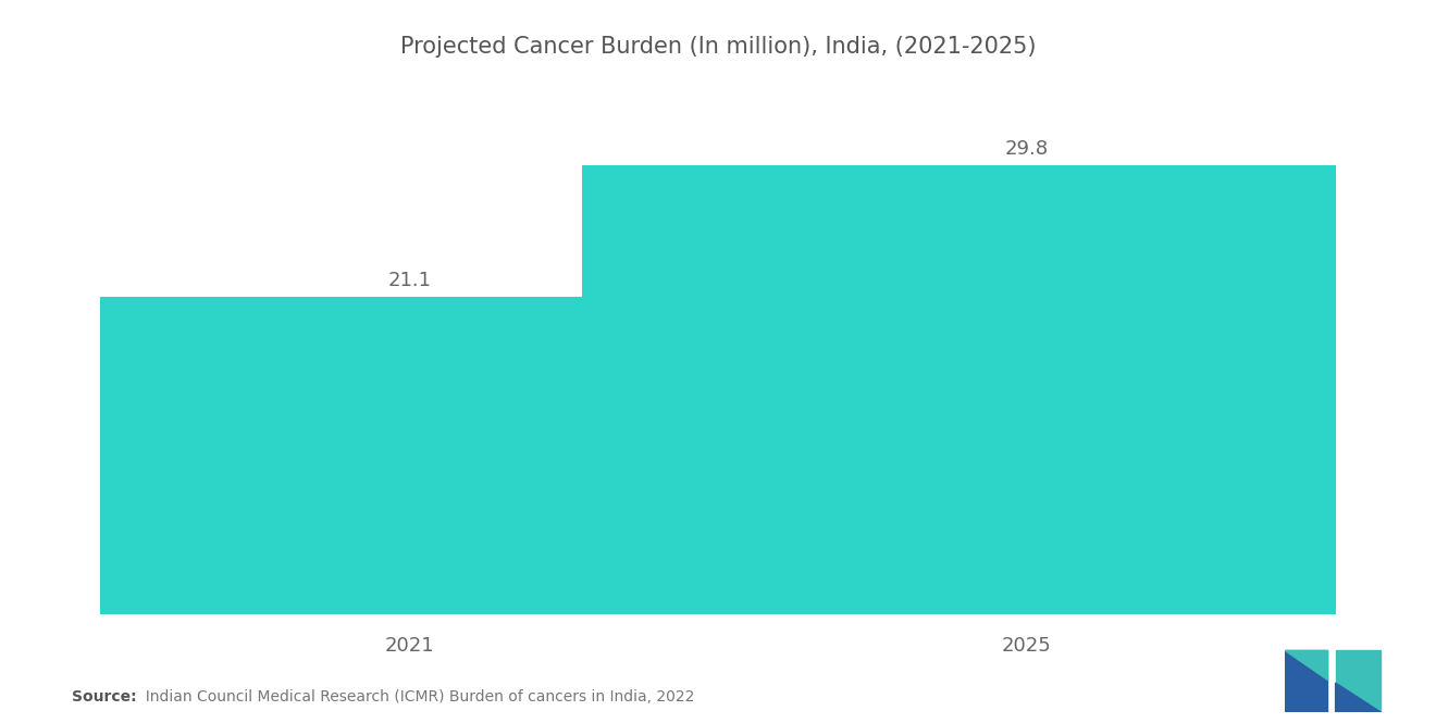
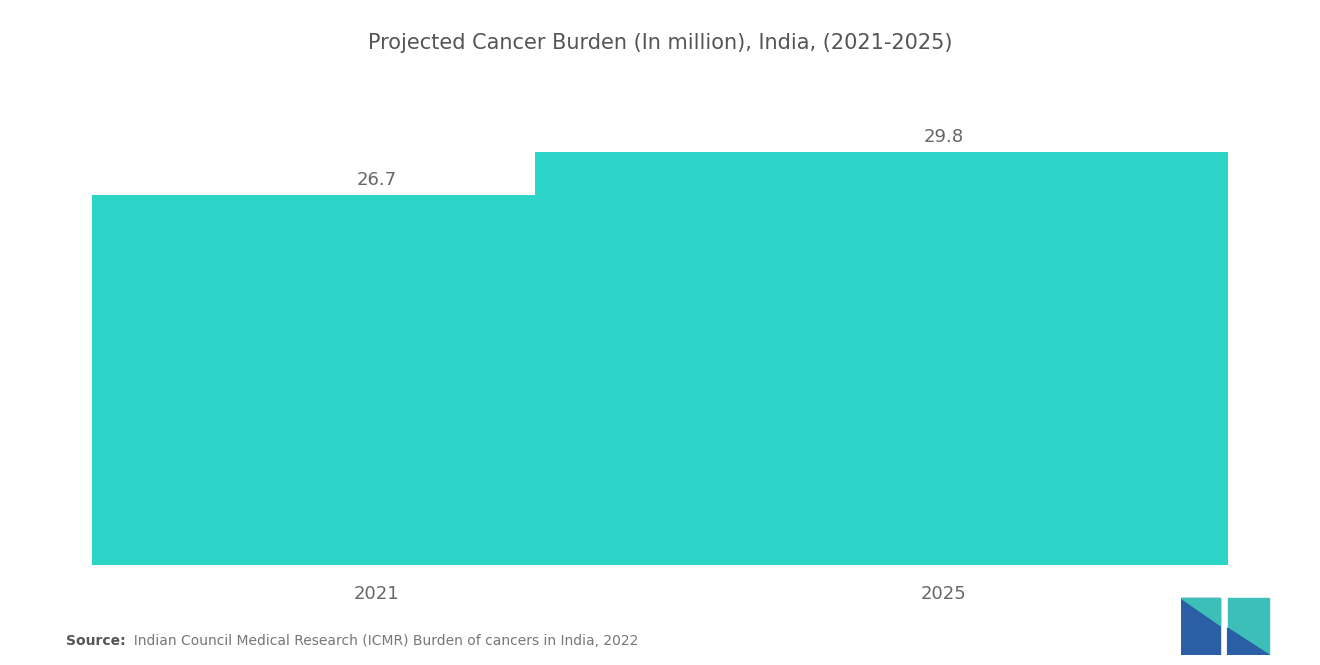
2021: 21.1 -> 26.7
